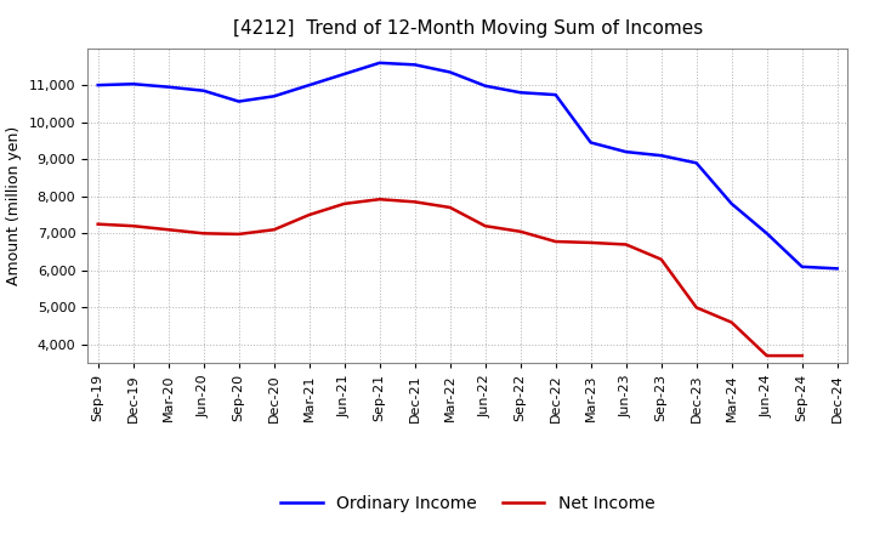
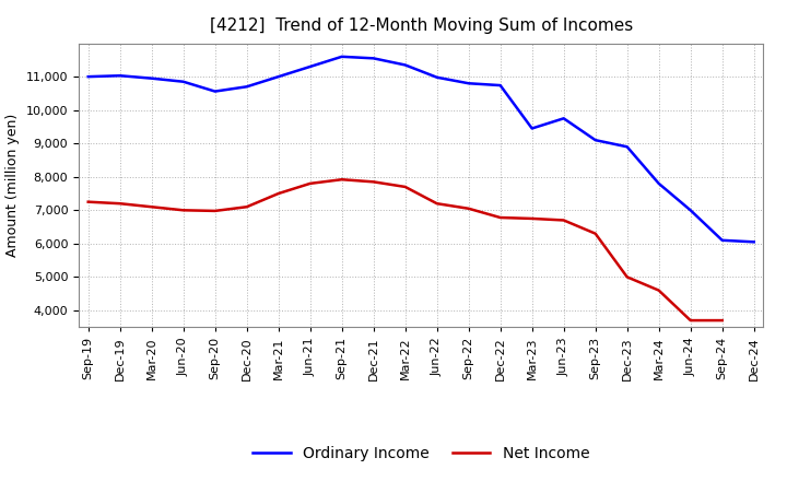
Ordinary Income/Jun-23: 9,200 -> 9,750
